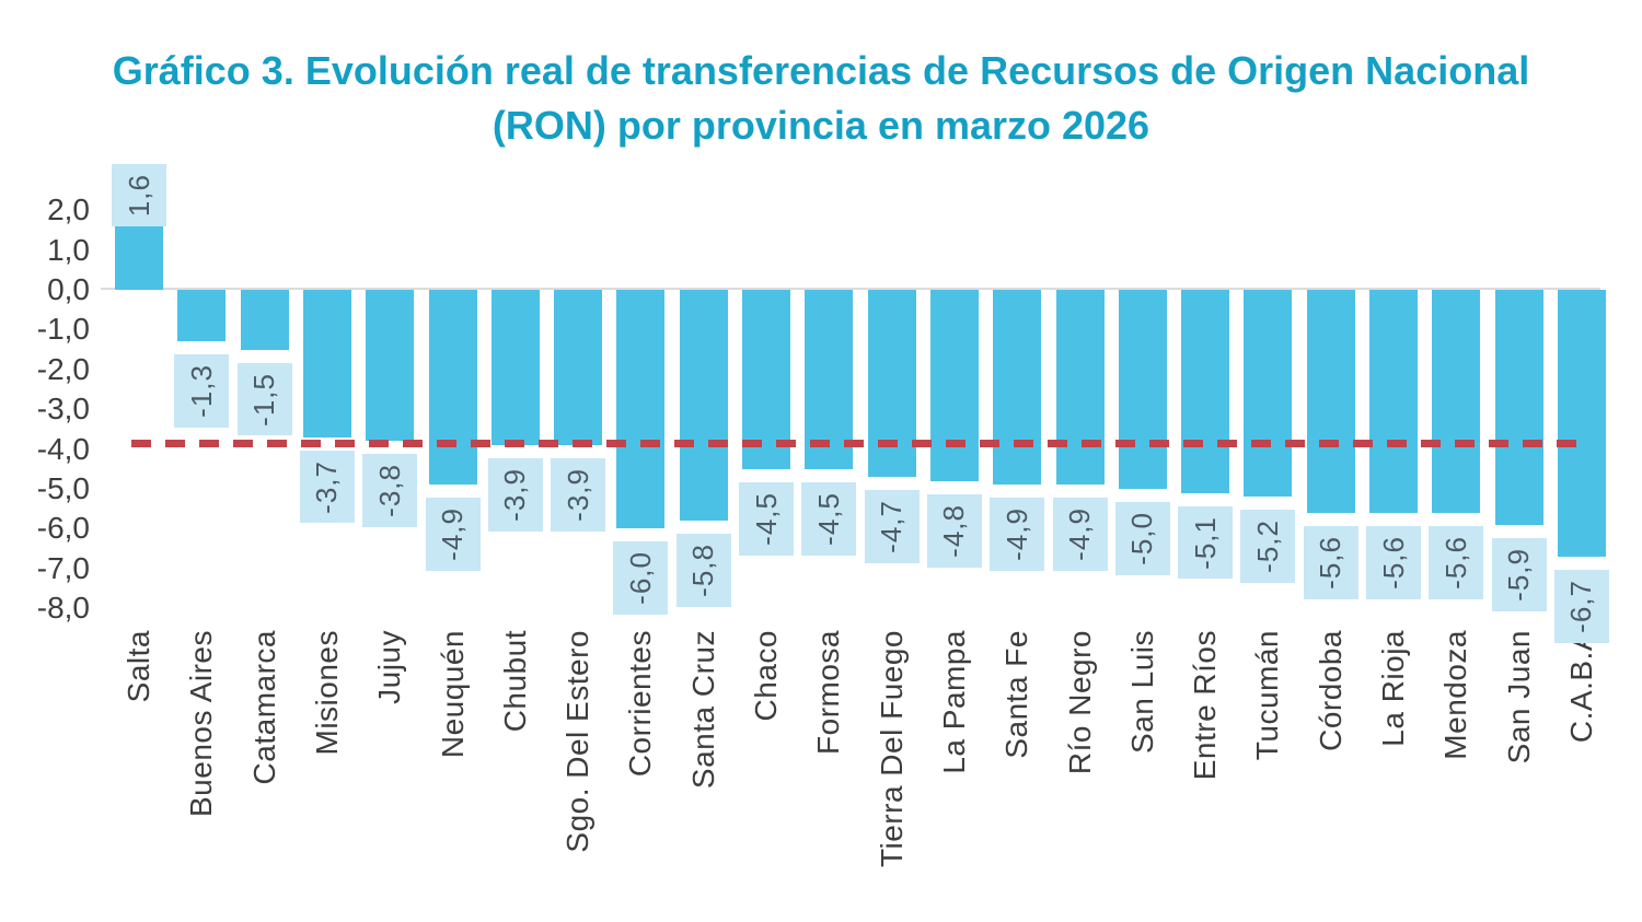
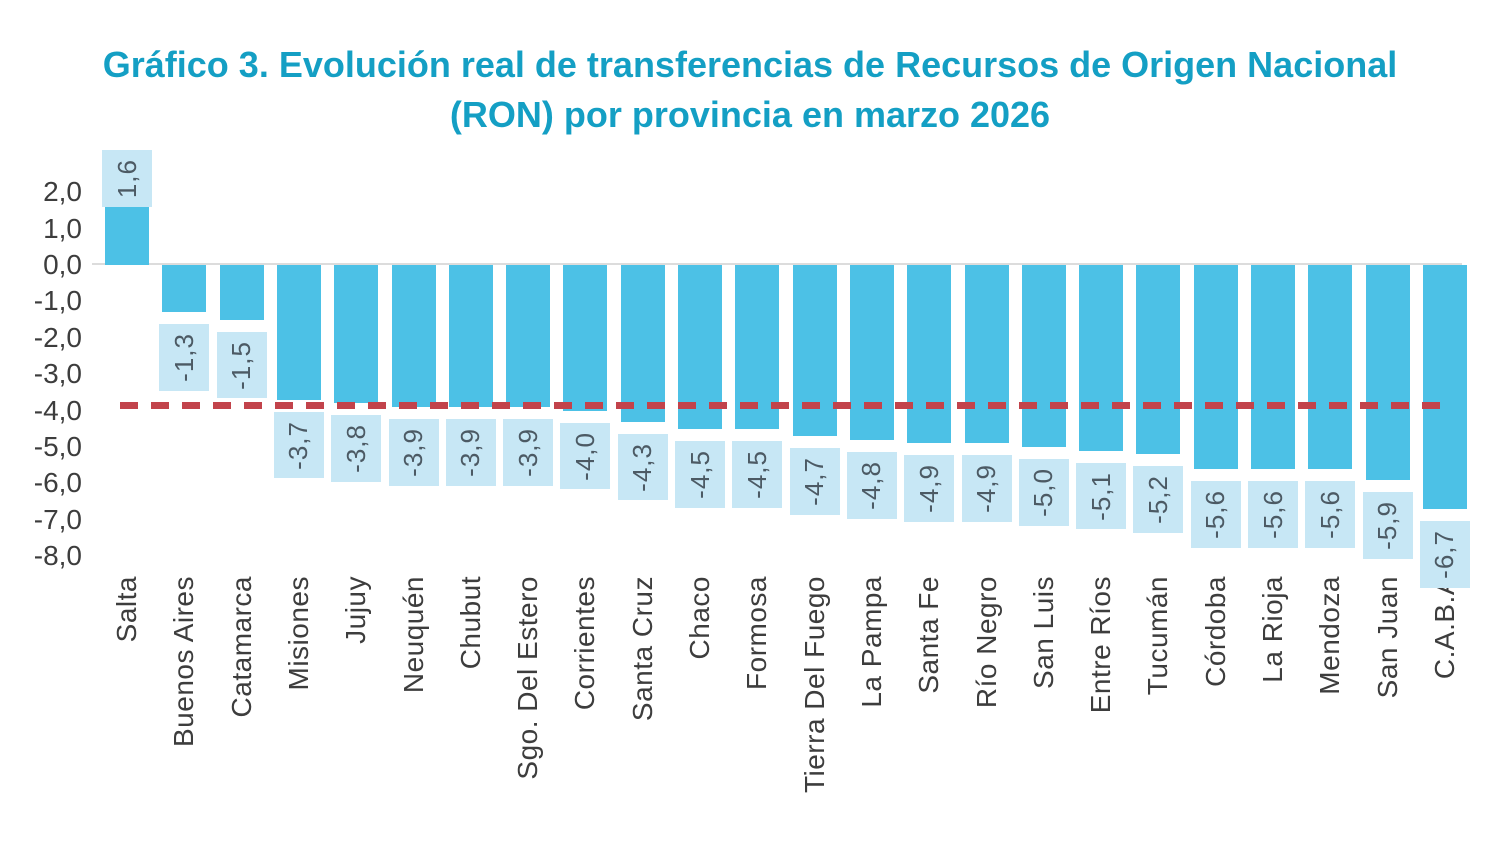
Neuquén: -4,9 -> -3,9
Corrientes: -6,0 -> -4,0
Santa Cruz: -5,8 -> -4,3
